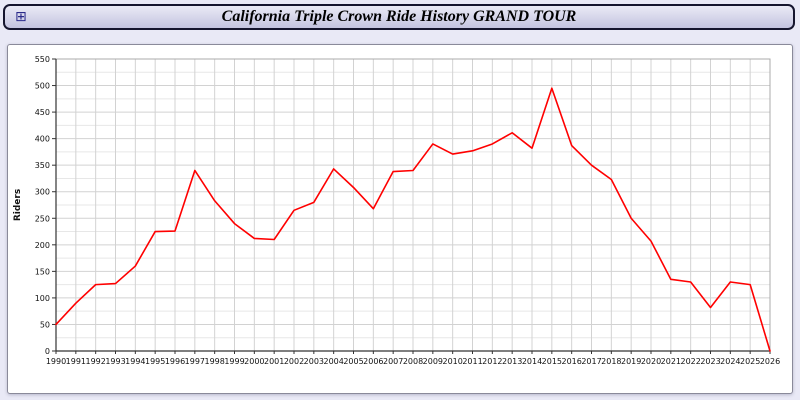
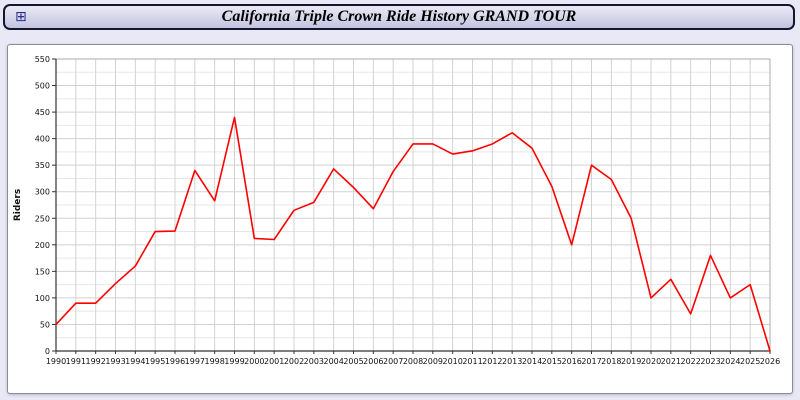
1992: 120 -> 90
1999: 240 -> 440
2008: 340 -> 390
2015: 500 -> 310
2016: 390 -> 200
2020: 210 -> 100
2022: 130 -> 70
2023: 80 -> 180
2024: 130 -> 100
